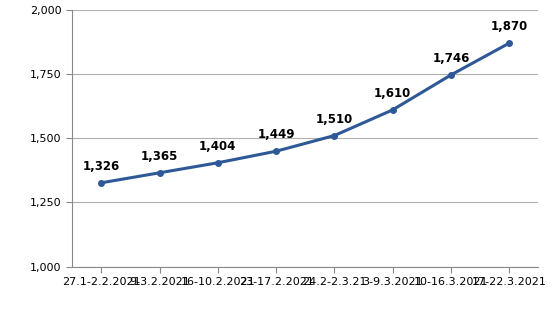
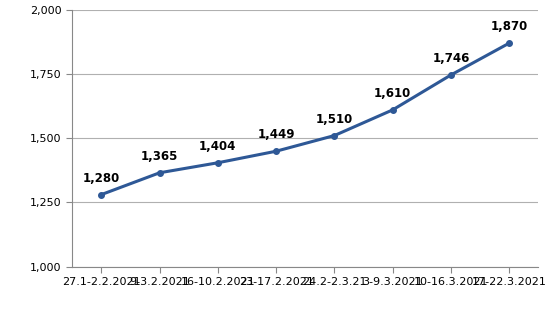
27.1-2.2.2021: 1,326 -> 1,280
